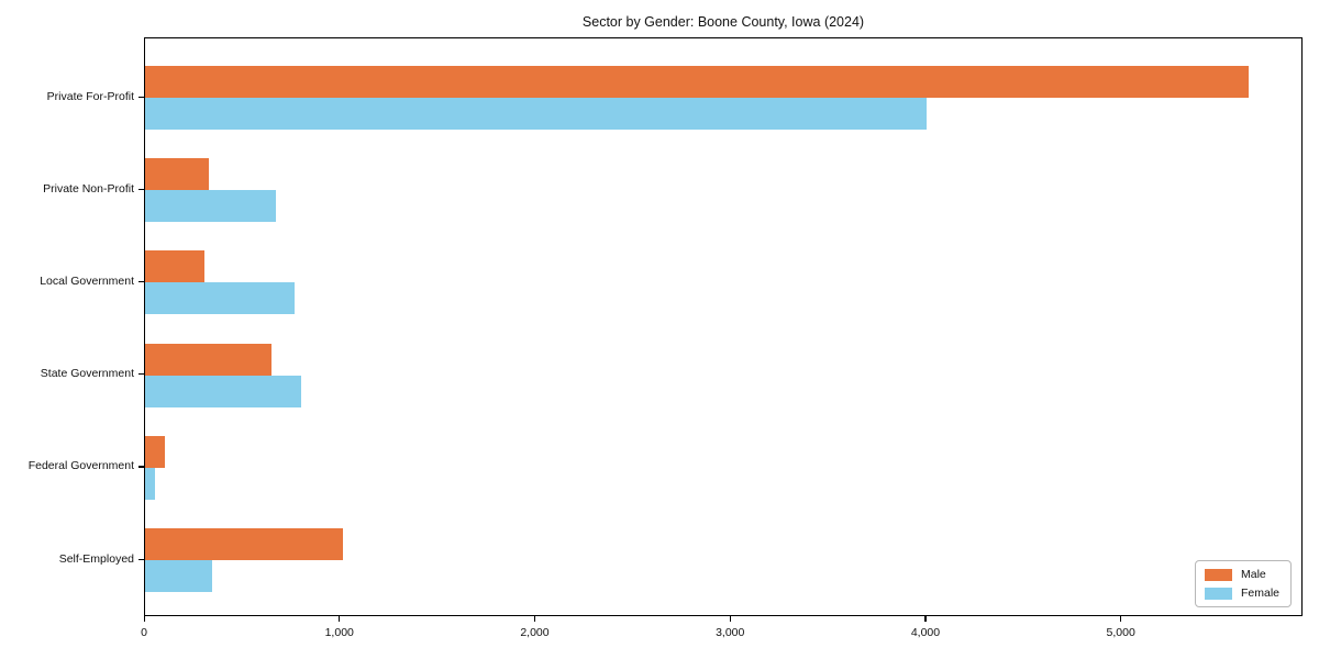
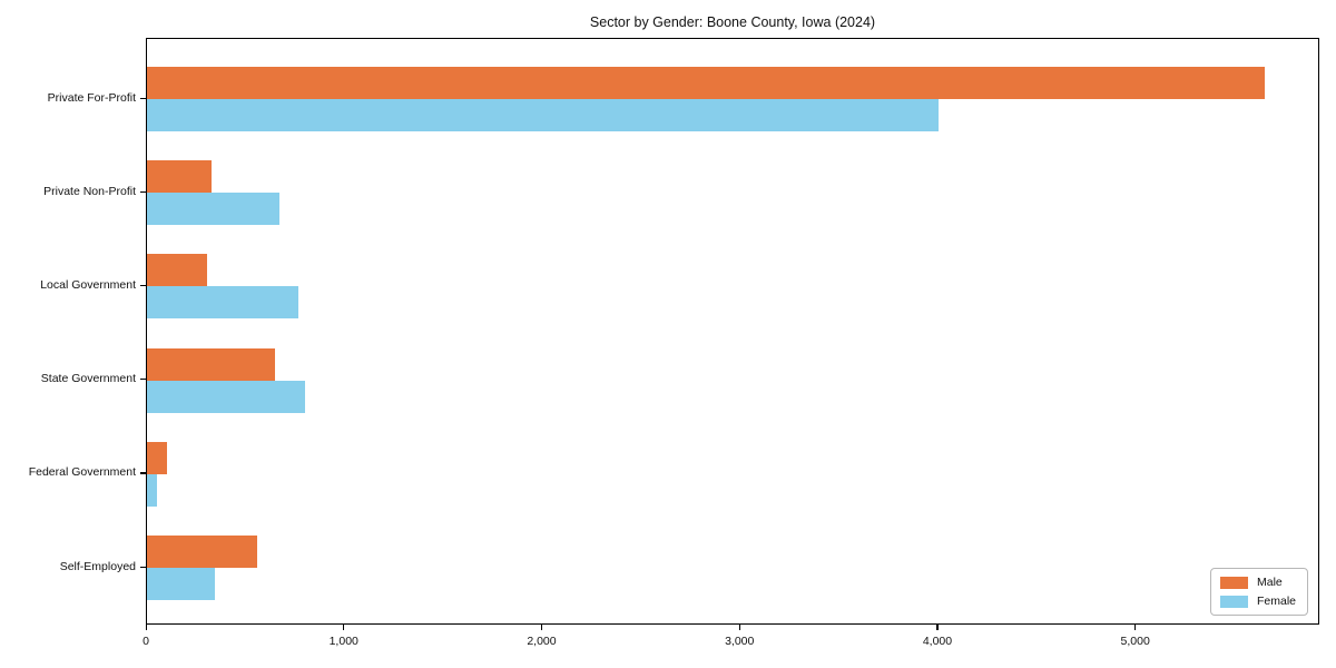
Male/Self-Employed: 1010 -> 560
